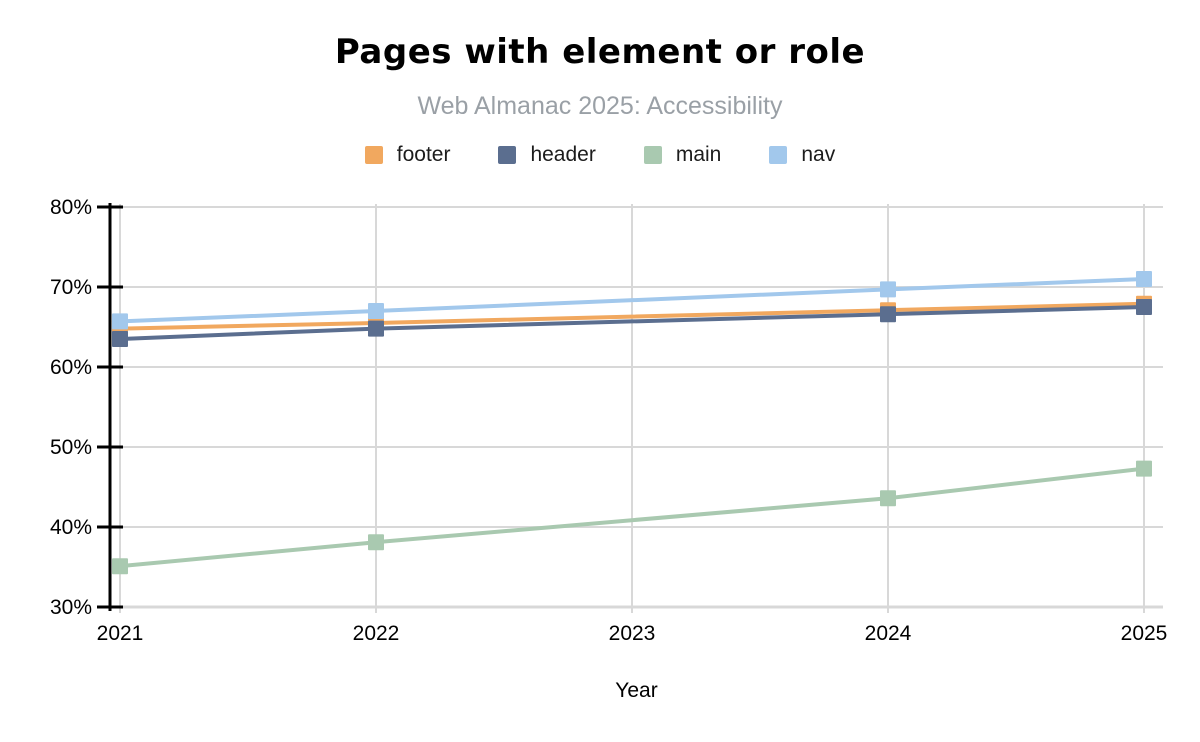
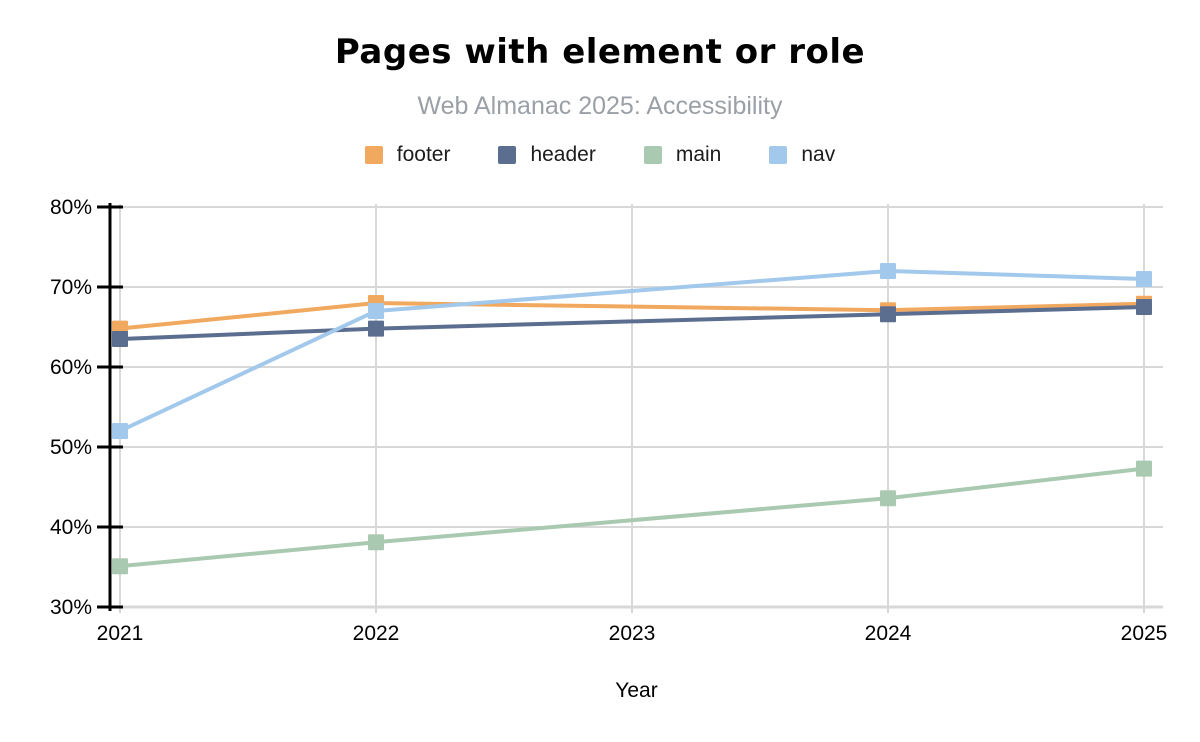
nav/2021: 66% -> 52%
footer/2022: 66% -> 68%
nav/2024: 70% -> 72%
